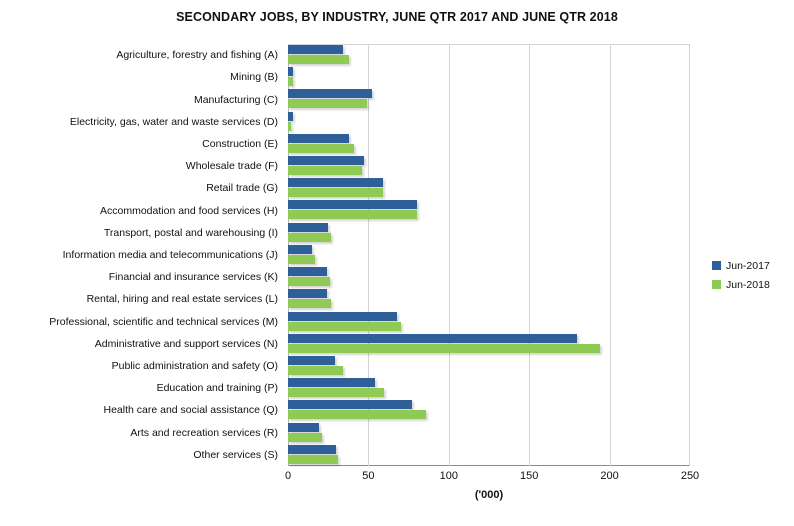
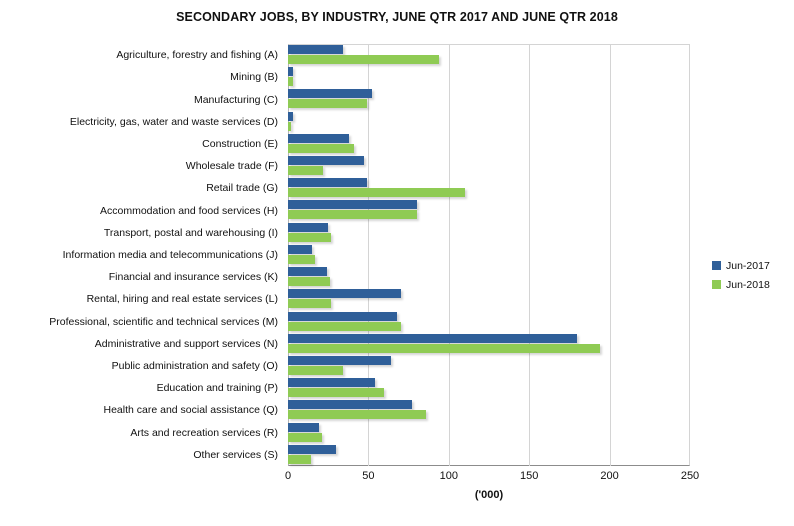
Jun-2018/Agriculture, forestry and fishing (A): 38 -> 94
Jun-2018/Wholesale trade (F): 46 -> 22
Jun-2017/Retail trade (G): 59 -> 49
Jun-2018/Retail trade (G): 59 -> 110
Jun-2017/Rental, hiring and real estate services (L): 24 -> 70
Jun-2017/Public administration and safety (O): 29 -> 64
Jun-2018/Other services (S): 31 -> 14
